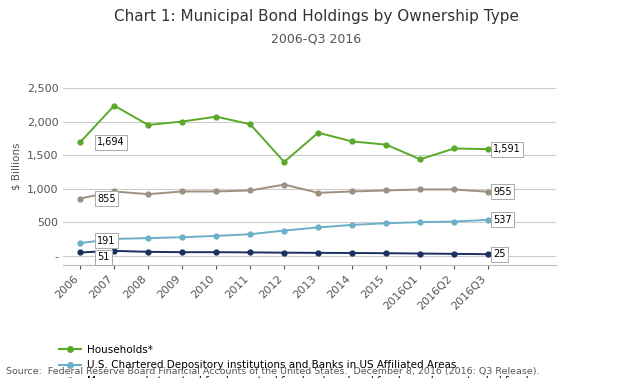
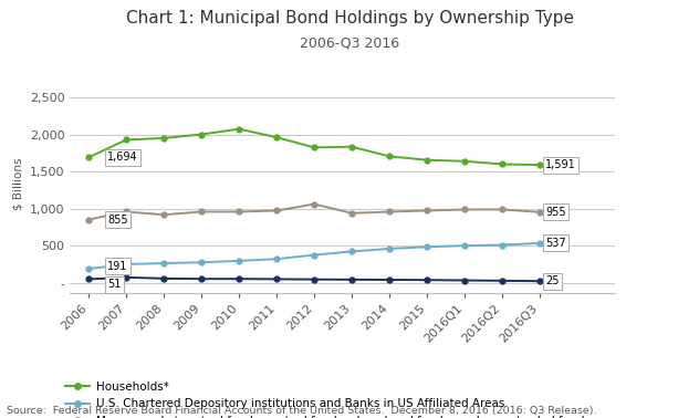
Households*/2007: 2,240 -> 1,930
Households*/2012: 1,400 -> 1,830
Households*/2016Q1: 1,440 -> 1,640
